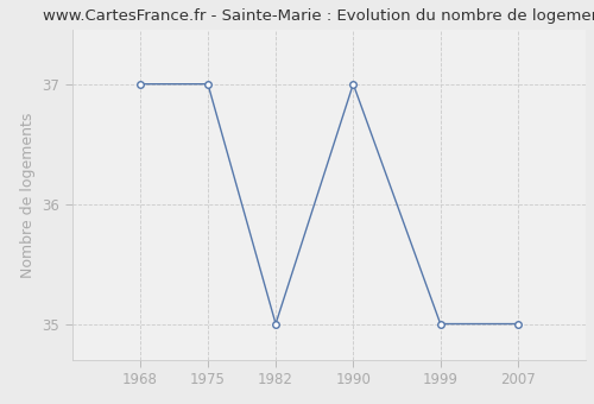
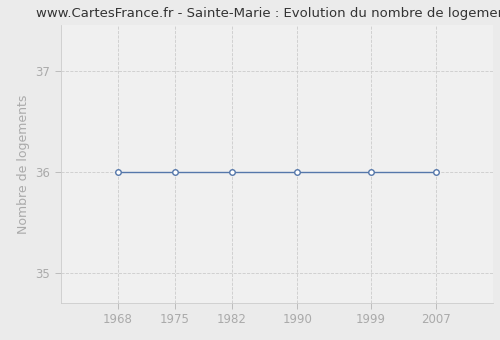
1968: 37 -> 36
1975: 37 -> 36
1982: 35 -> 36
1990: 37 -> 36
1999: 35 -> 36
2007: 35 -> 36
